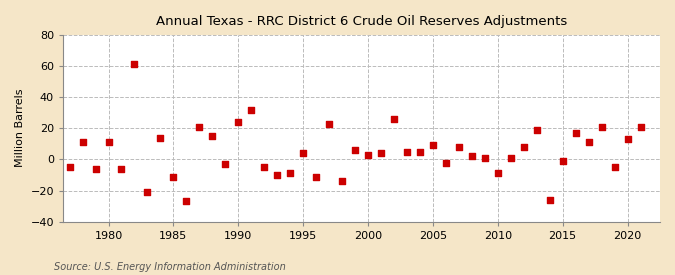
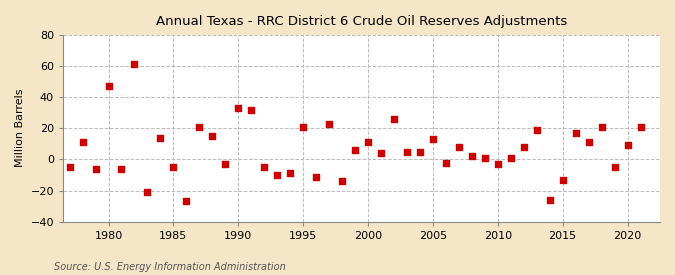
1980: 11 -> 47
1985: -11 -> -5
1990: 24 -> 33
1995: 4 -> 21
2000: 3 -> 11
2005: 9 -> 13
2010: -9 -> -3
2015: -1 -> -13
2020: 13 -> 9
